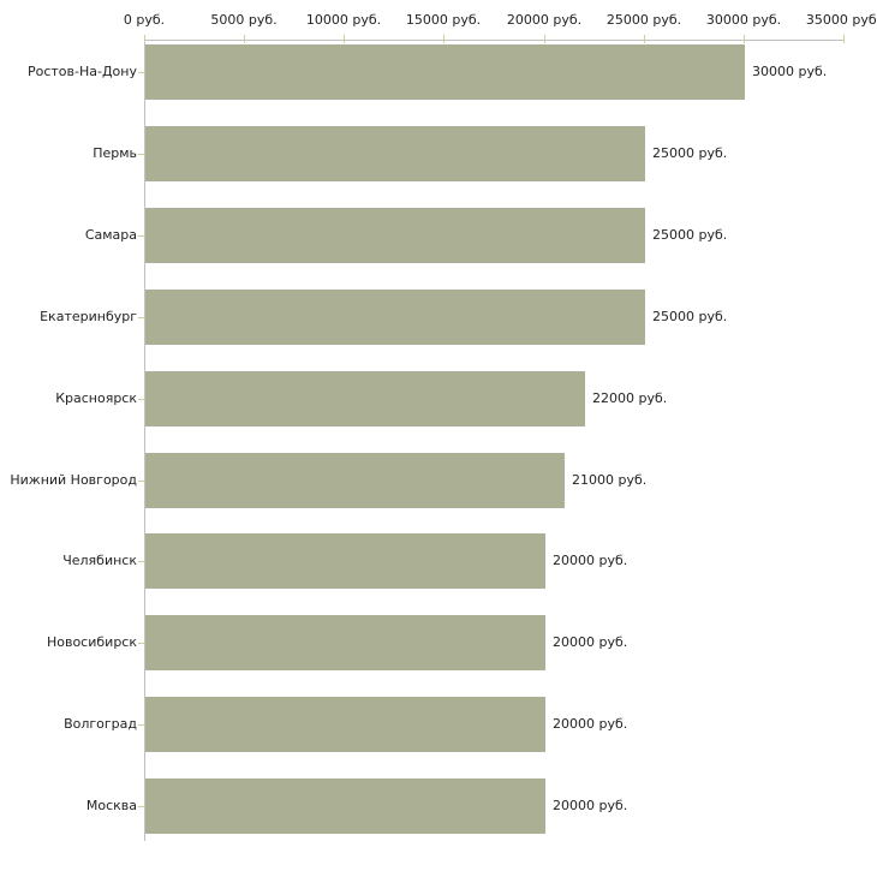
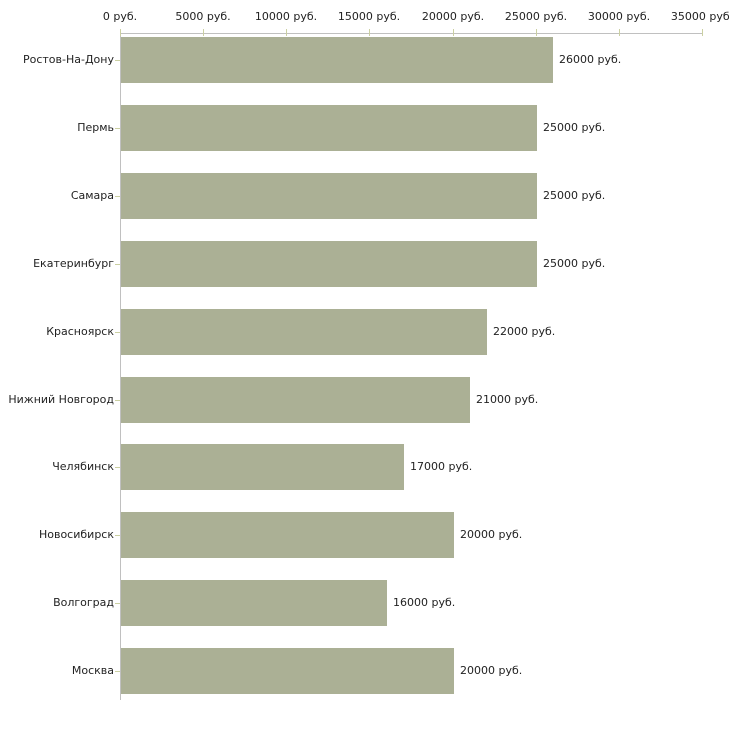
Ростов-На-Дону: 30000 -> 26000
Челябинск: 20000 -> 17000
Волгоград: 20000 -> 16000
